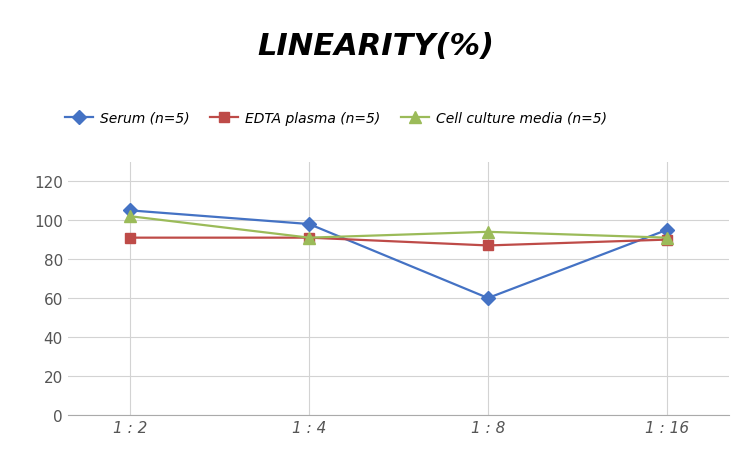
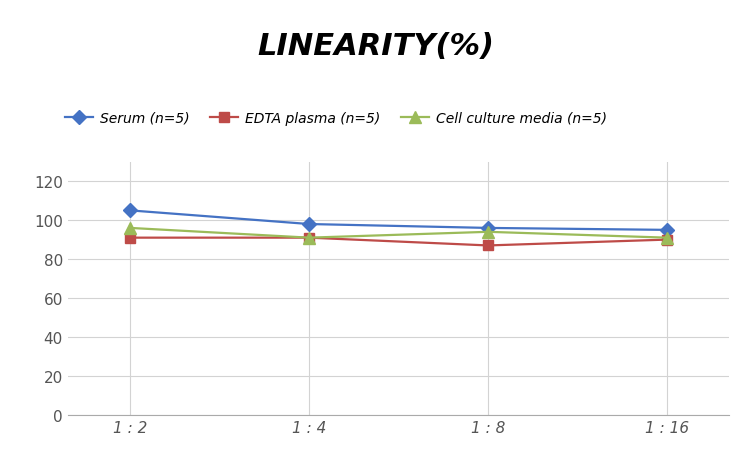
Cell culture media (n=5)/1 : 2: 102 -> 96
Serum (n=5)/1 : 8: 60 -> 96
